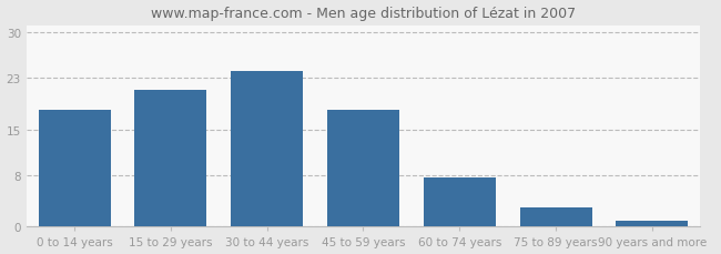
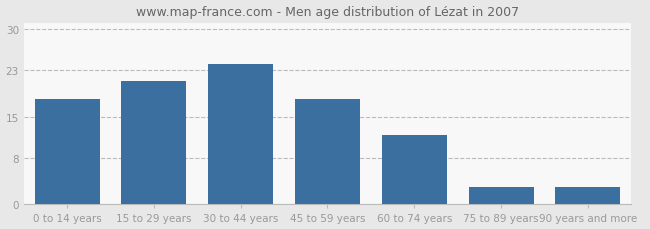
60 to 74 years: 7.5 -> 11.8
90 years and more: 1.0 -> 3.0
